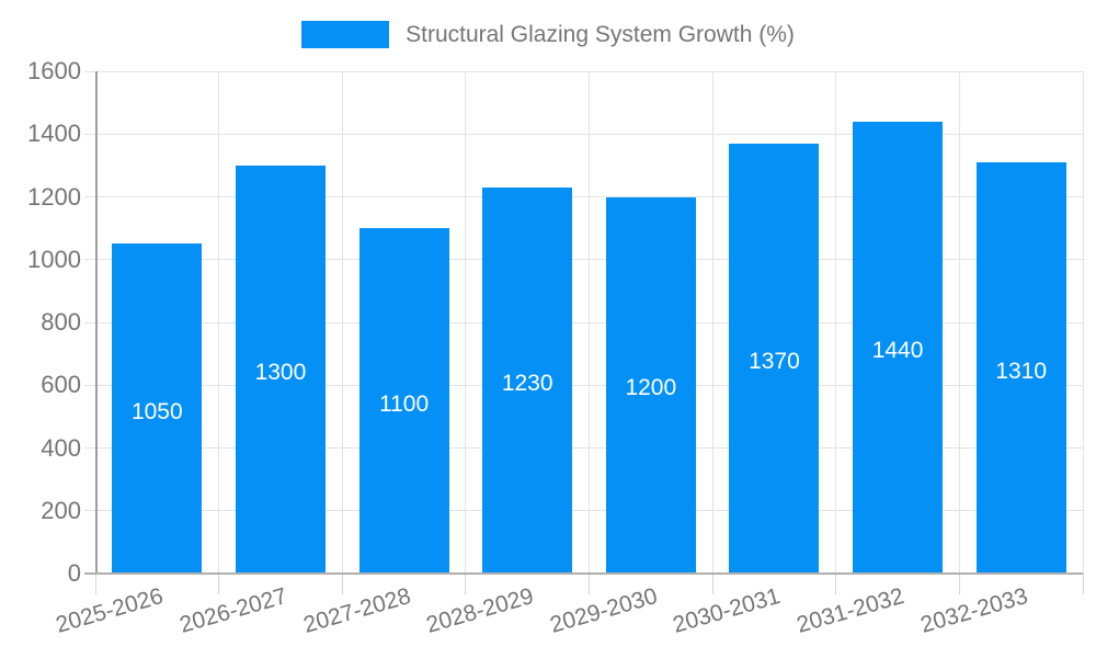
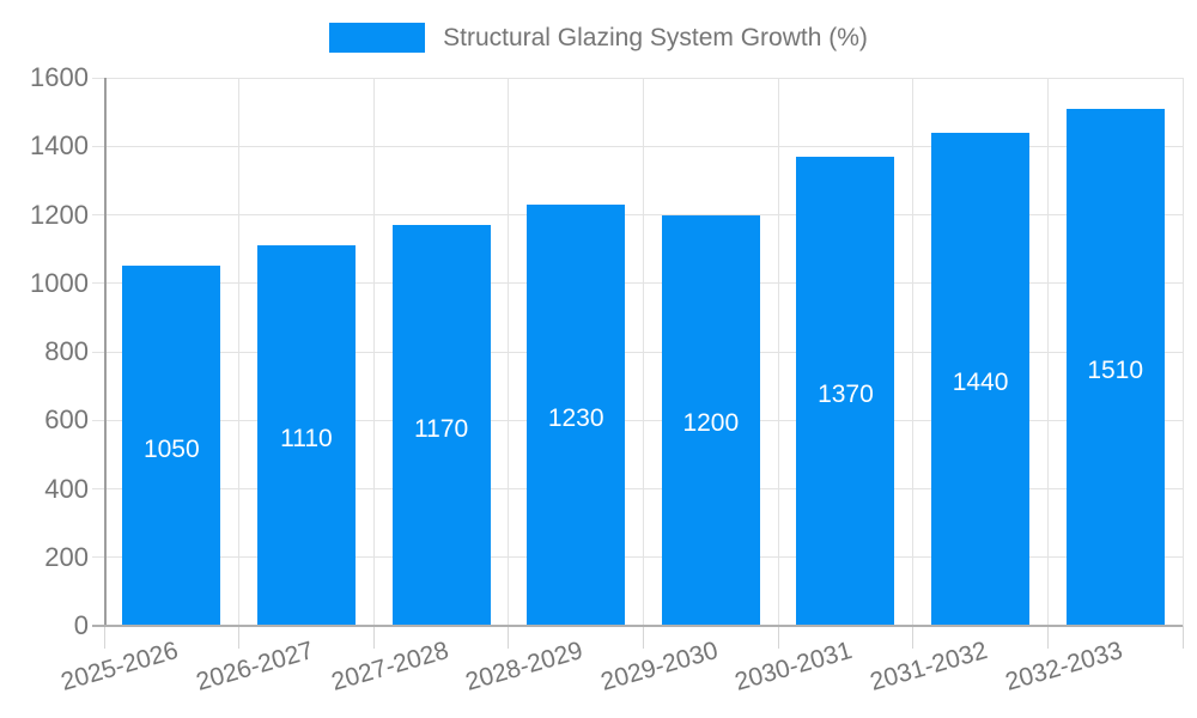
2026-2027: 1300 -> 1110
2027-2028: 1100 -> 1170
2032-2033: 1310 -> 1510
